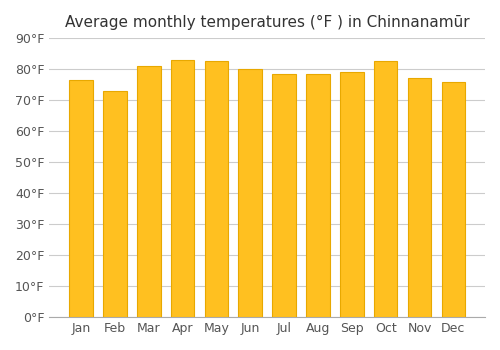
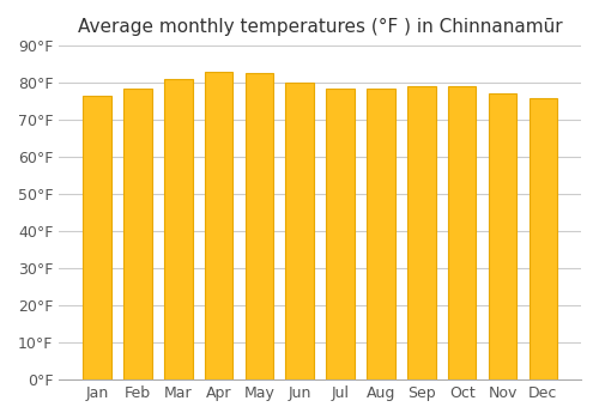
Feb: 73.0°F -> 78.5°F
Oct: 82.5°F -> 79.0°F
